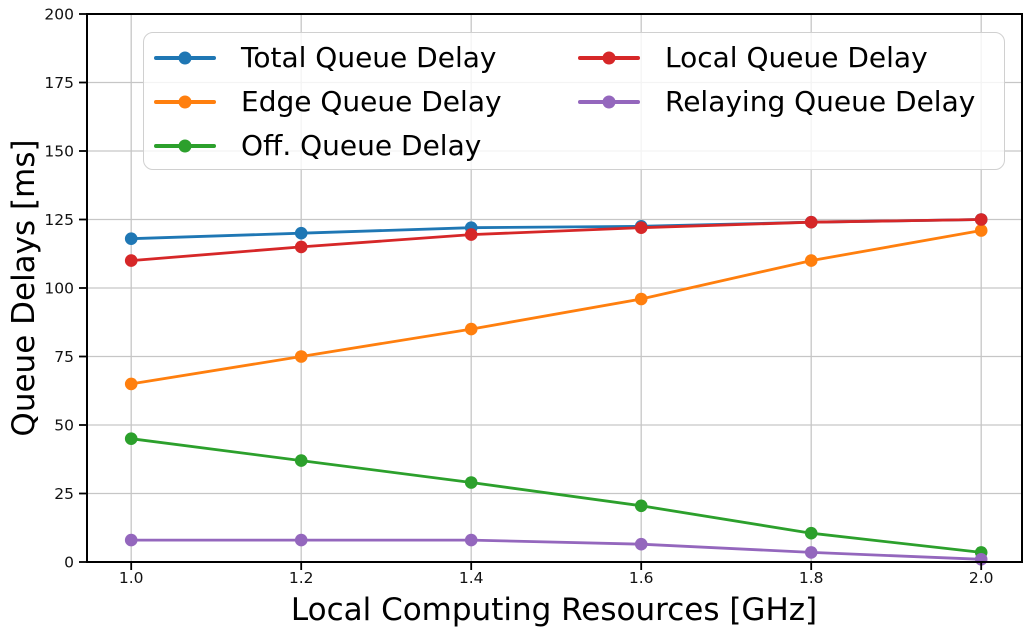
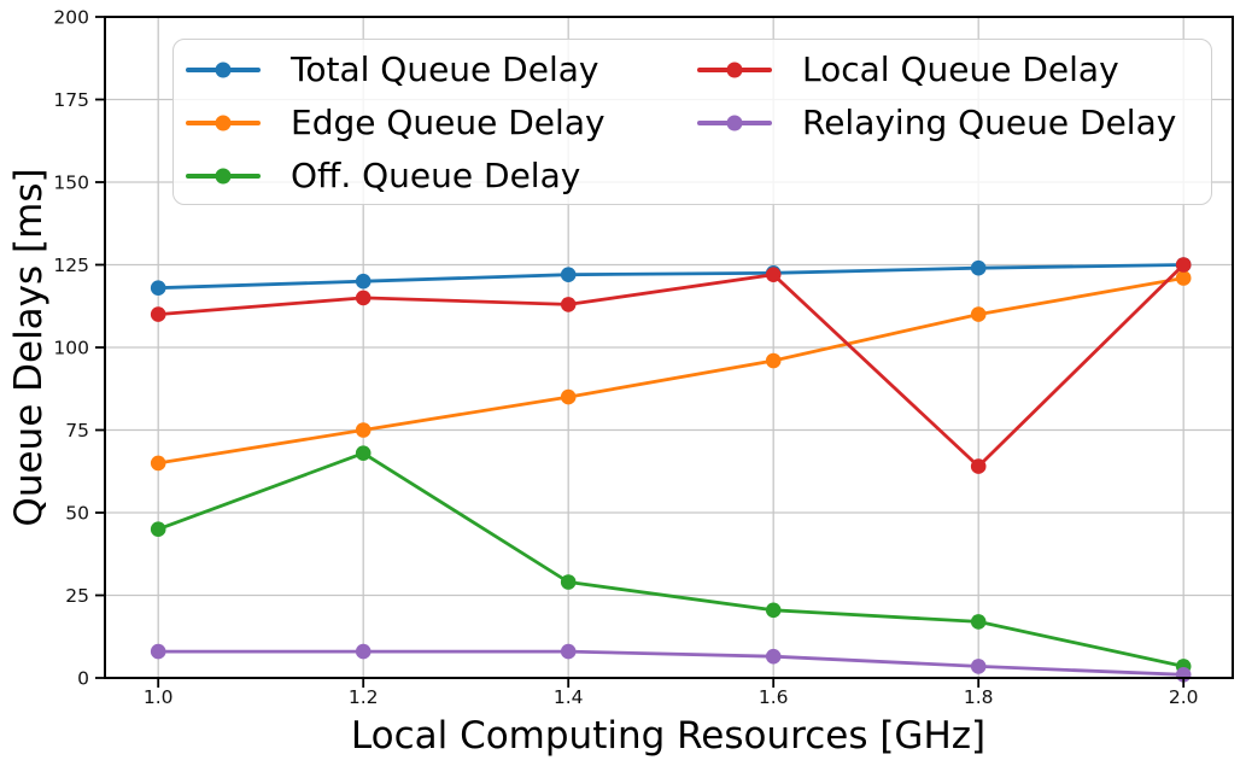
Off. Queue Delay/1.2: 37 -> 68
Local Queue Delay/1.4: 120 -> 113
Off. Queue Delay/1.8: 10 -> 17
Local Queue Delay/1.8: 124 -> 64
